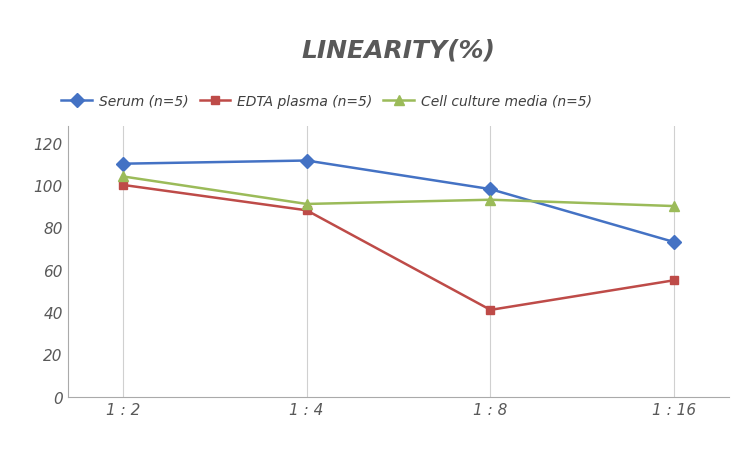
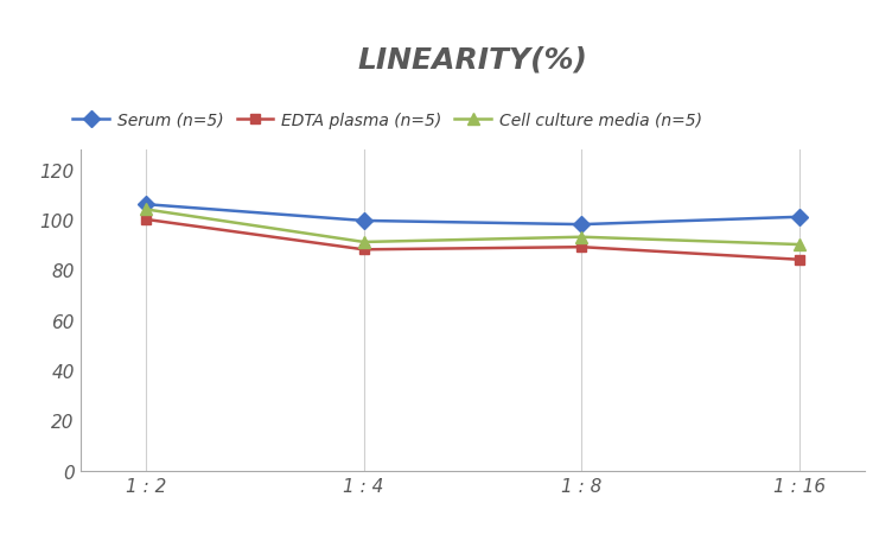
Serum (n=5)/1 : 2: 110.0 -> 106.0
Serum (n=5)/1 : 4: 111.5 -> 99.5
EDTA plasma (n=5)/1 : 8: 41 -> 89
Serum (n=5)/1 : 16: 73.0 -> 101.0
EDTA plasma (n=5)/1 : 16: 55 -> 84
